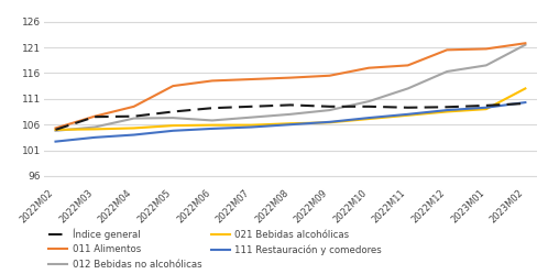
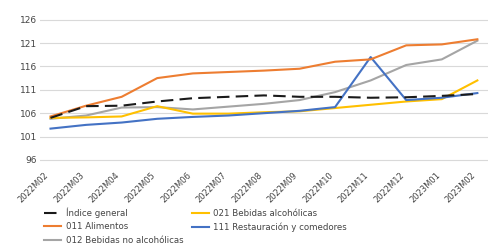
021 Bebidas alcohólicas/2022M05: 105.8 -> 107.5
111 Restauración y comedores/2022M11: 108.0 -> 118.0
